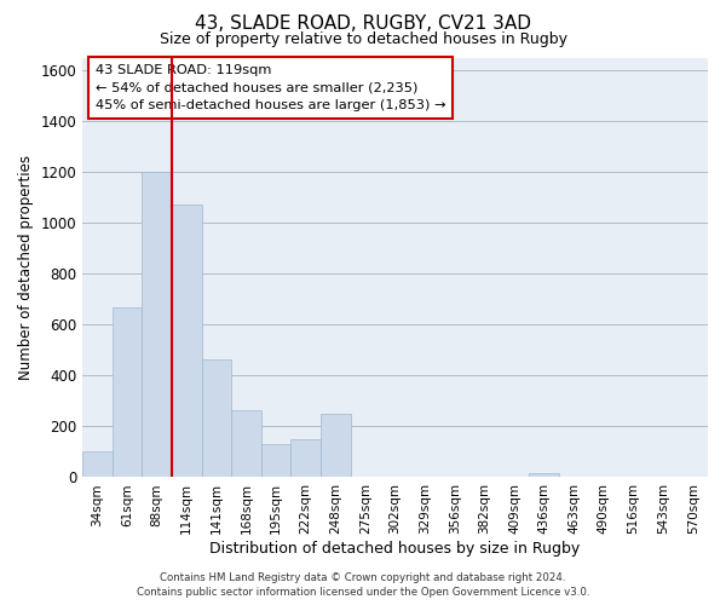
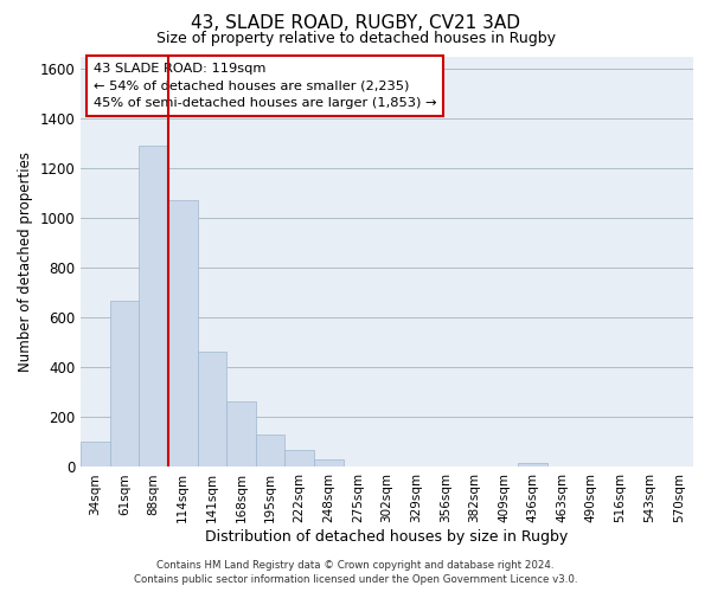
88sqm: 1200 -> 1290
222sqm: 150 -> 70
248sqm: 250 -> 30
